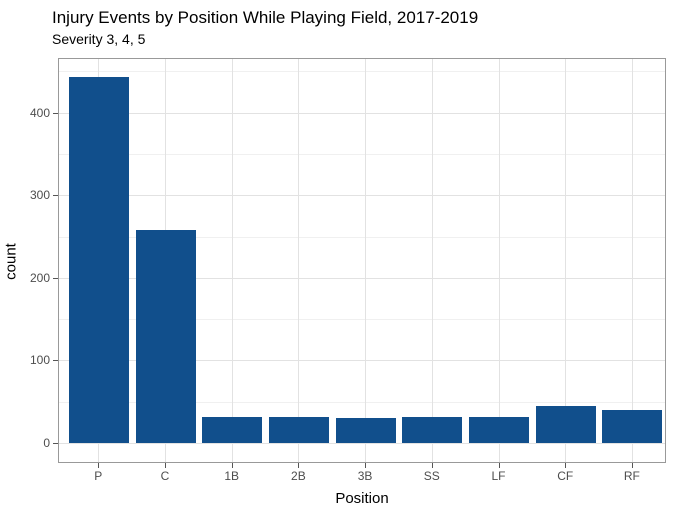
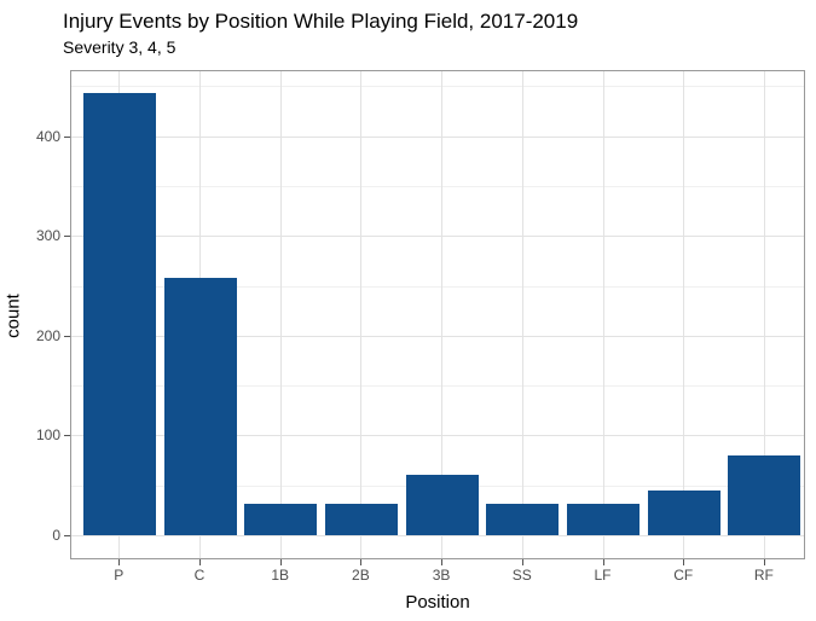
3B: 30 -> 60
RF: 40 -> 80
